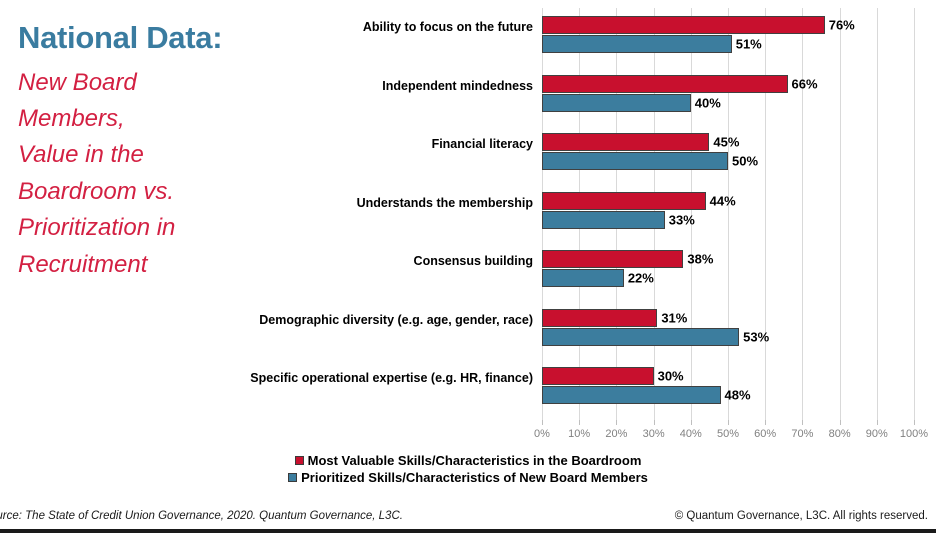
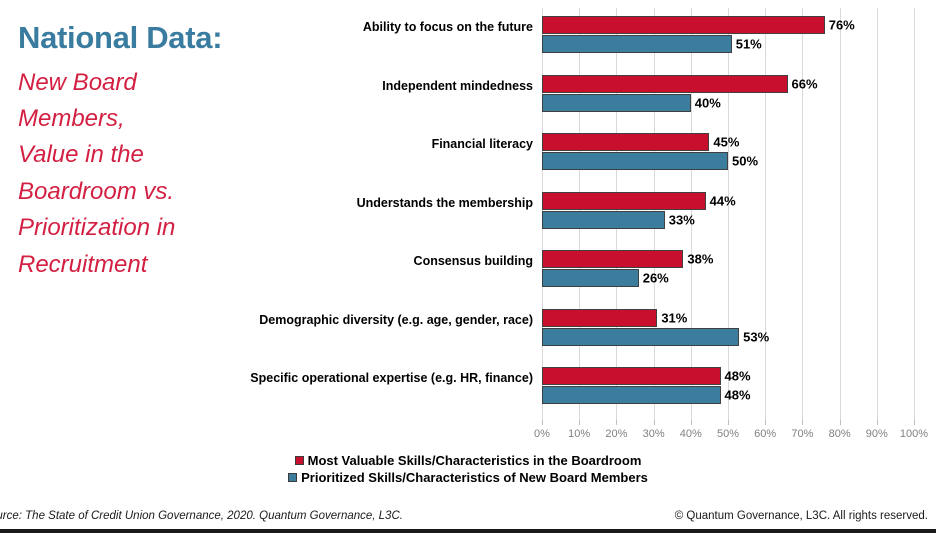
Prioritized Skills/Characteristics of New Board Members/Consensus building: 22% -> 26%
Most Valuable Skills/Characteristics in the Boardroom/Specific operational expertise (e.g. HR, finance): 30% -> 48%
